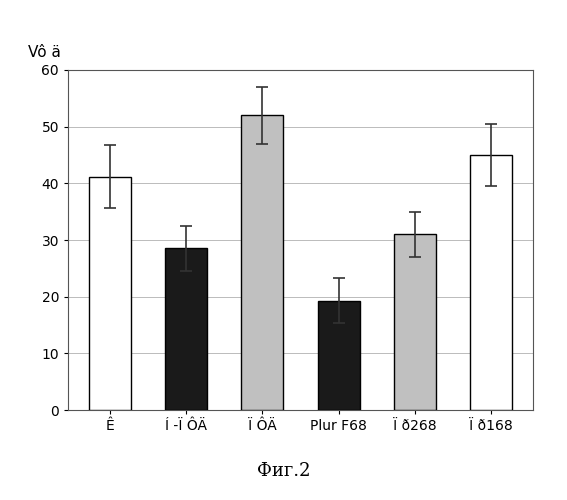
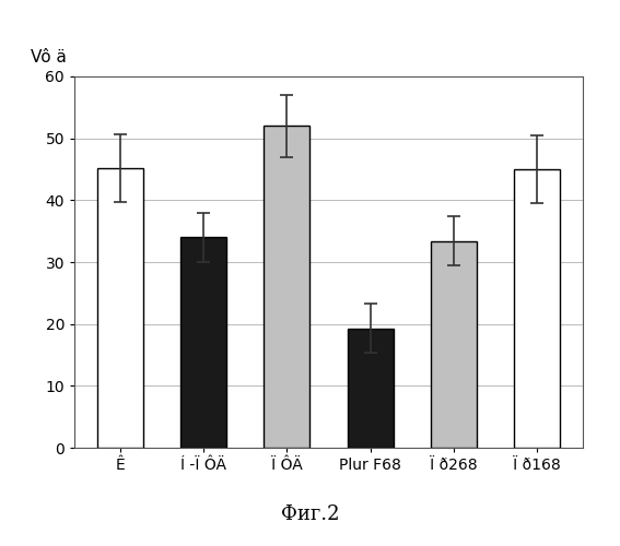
Ê: 41.2 -> 45.2
Í -Ï ÔÄ: 28.5 -> 34.0
Ï ð268: 31.0 -> 33.4
